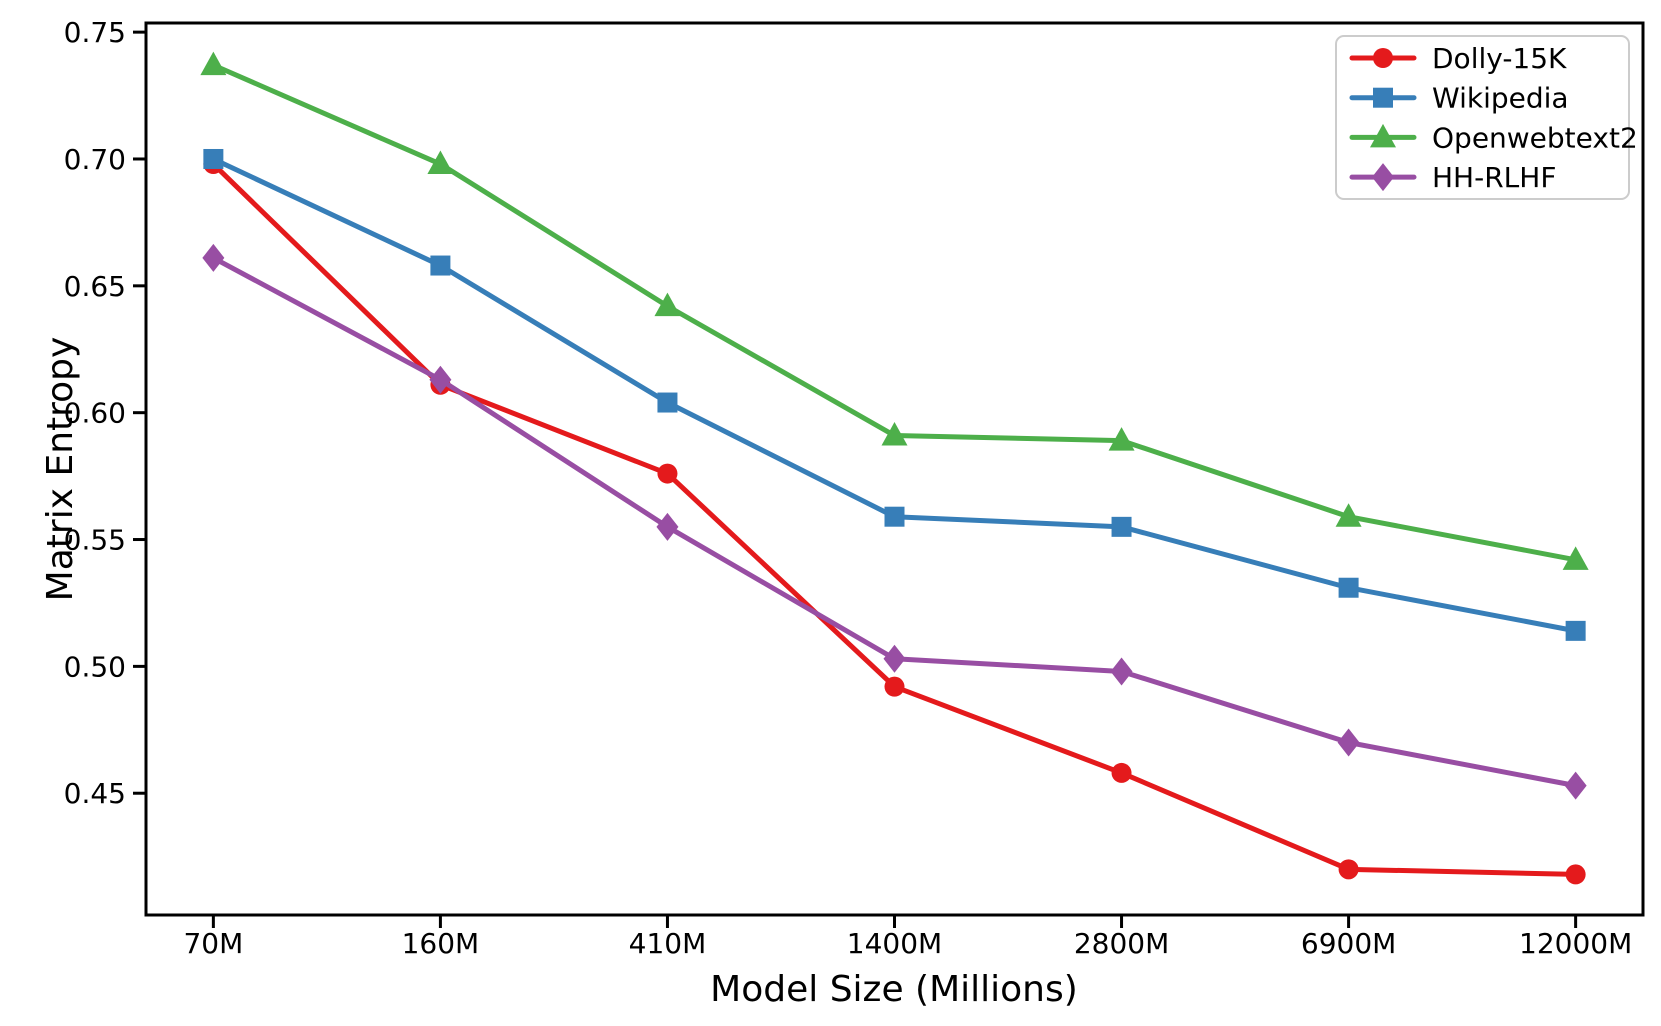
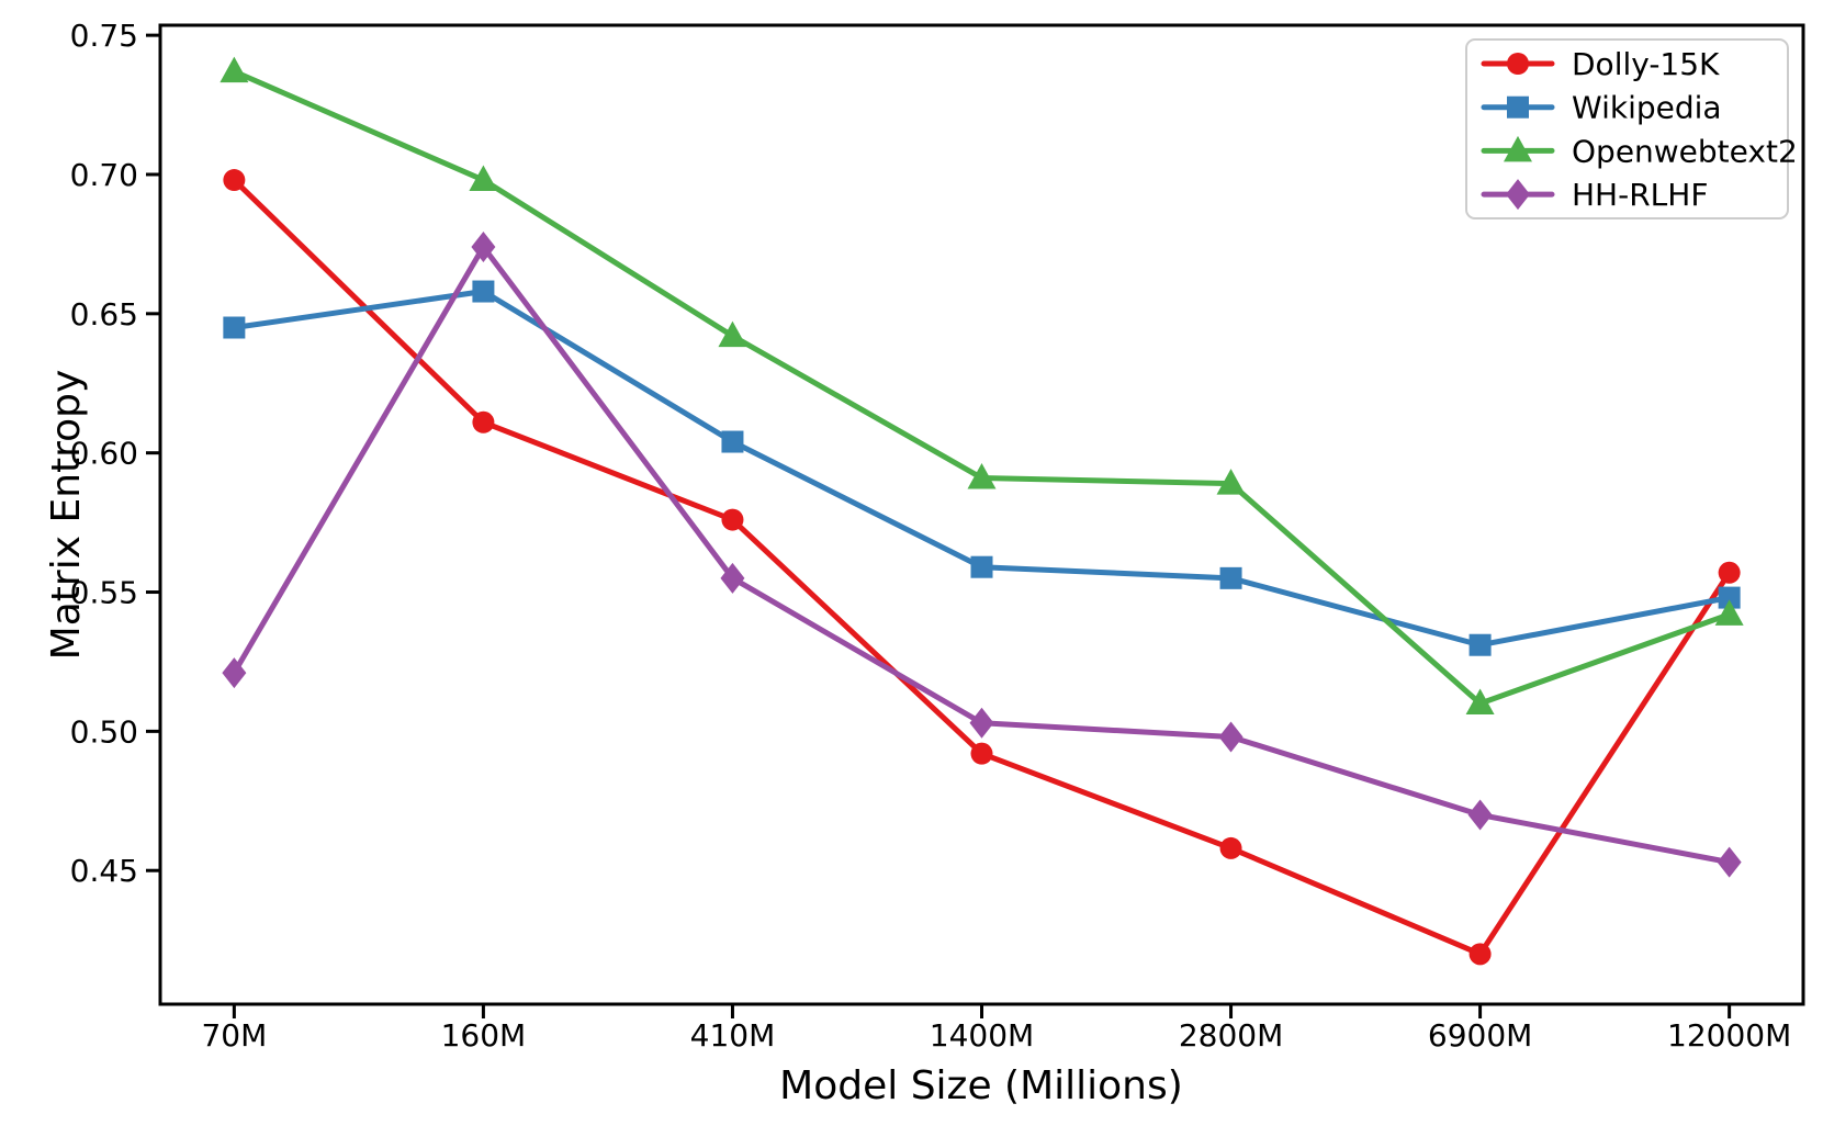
Wikipedia/70M: 0.700 -> 0.645
HH-RLHF/70M: 0.661 -> 0.521
HH-RLHF/160M: 0.613 -> 0.674
Openwebtext2/6900M: 0.559 -> 0.510
Dolly-15K/12000M: 0.418 -> 0.557
Wikipedia/12000M: 0.514 -> 0.548
